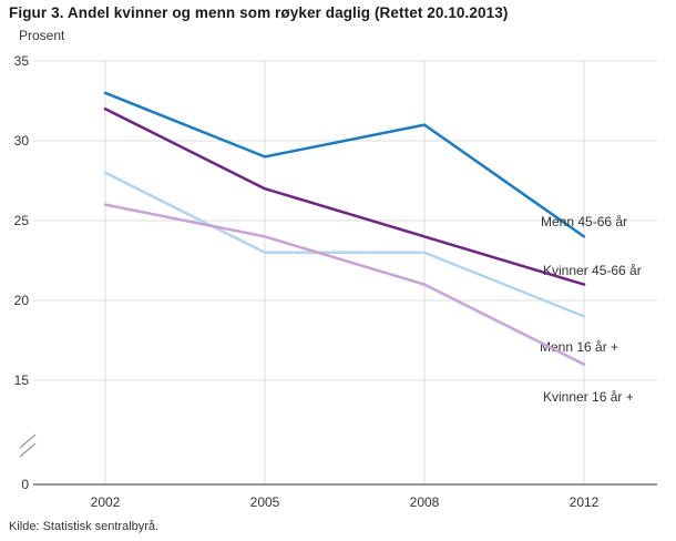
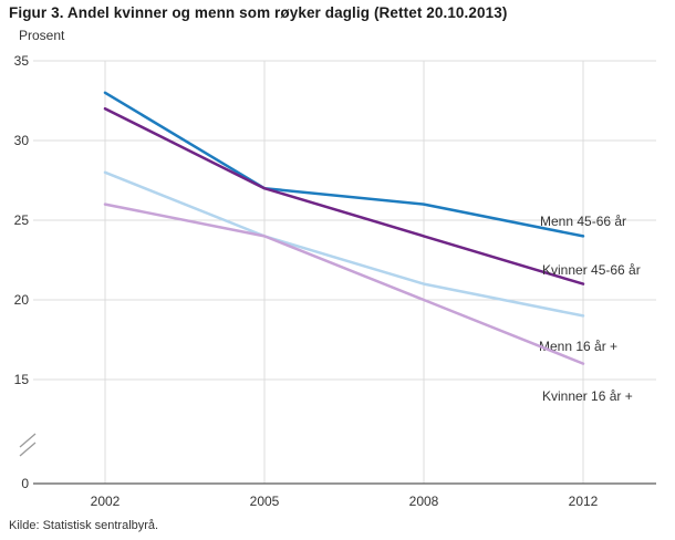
Menn 45-66 år/2005: 29 -> 27
Menn 16 år +/2005: 23 -> 24
Menn 45-66 år/2008: 31 -> 26
Menn 16 år +/2008: 23 -> 21
Kvinner 16 år +/2008: 21 -> 20
